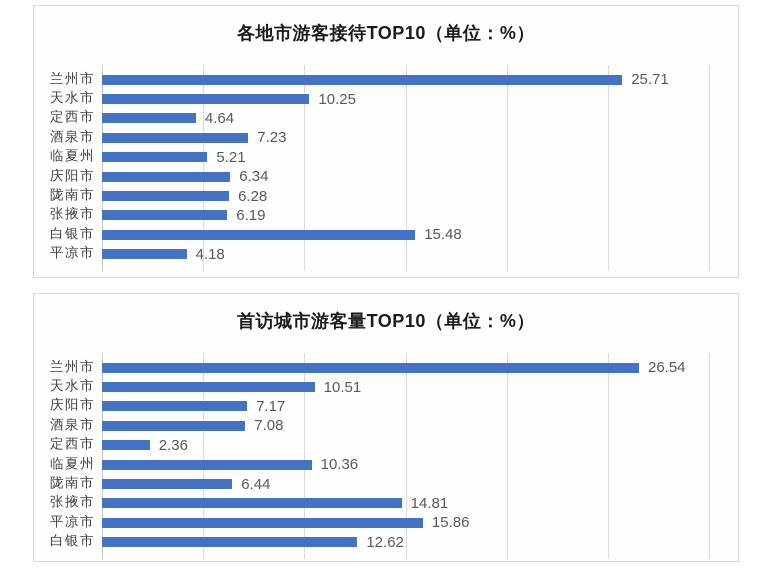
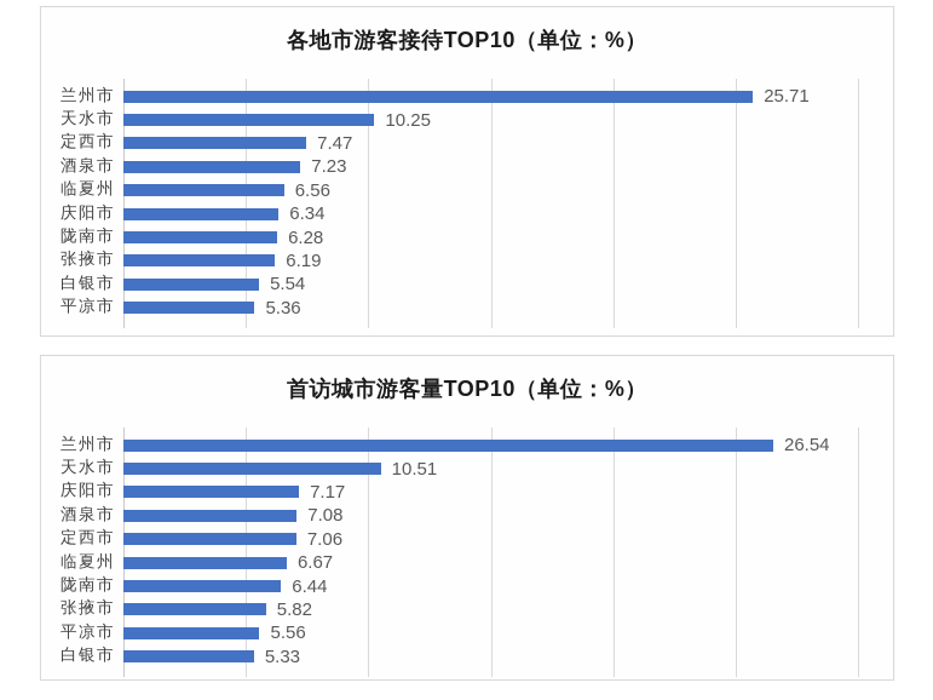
各地市游客接待TOP10（单位：%）/定西市: 4.64 -> 7.47
各地市游客接待TOP10（单位：%）/临夏州: 5.21 -> 6.56
各地市游客接待TOP10（单位：%）/白银市: 15.48 -> 5.54
各地市游客接待TOP10（单位：%）/平凉市: 4.18 -> 5.36
首访城市游客量TOP10（单位：%）/定西市: 2.36 -> 7.06
首访城市游客量TOP10（单位：%）/临夏州: 10.36 -> 6.67
首访城市游客量TOP10（单位：%）/张掖市: 14.81 -> 5.82
首访城市游客量TOP10（单位：%）/平凉市: 15.86 -> 5.56
首访城市游客量TOP10（单位：%）/白银市: 12.62 -> 5.33
